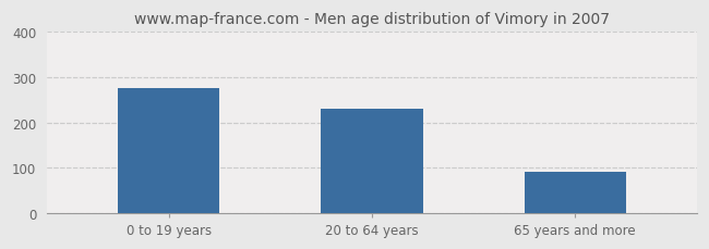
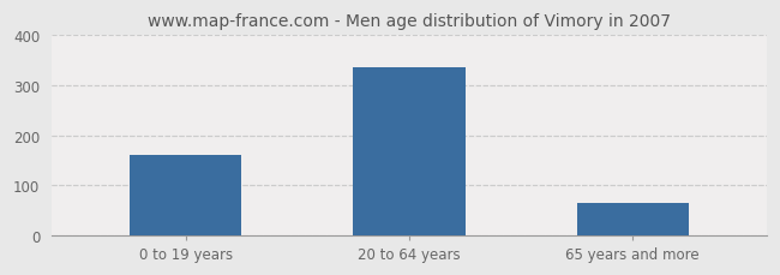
0 to 19 years: 275 -> 160
20 to 64 years: 230 -> 335
65 years and more: 90 -> 65
